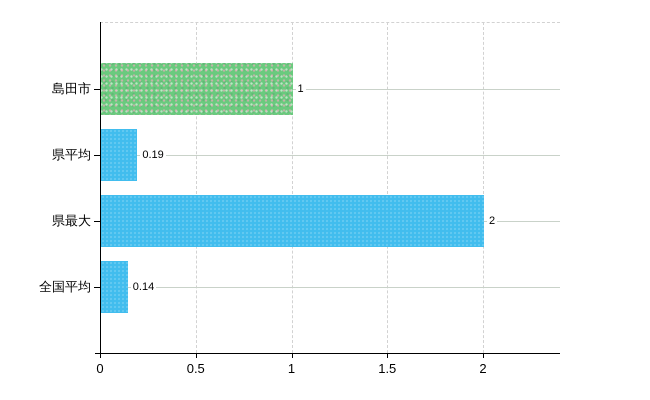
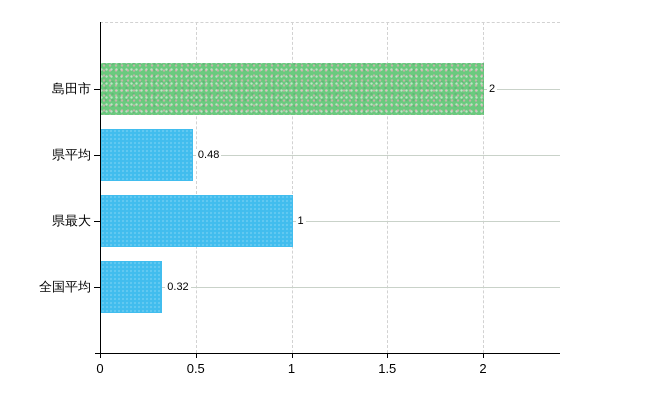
島田市: 1 -> 2
県平均: 0.19 -> 0.48
県最大: 2 -> 1
全国平均: 0.14 -> 0.32
